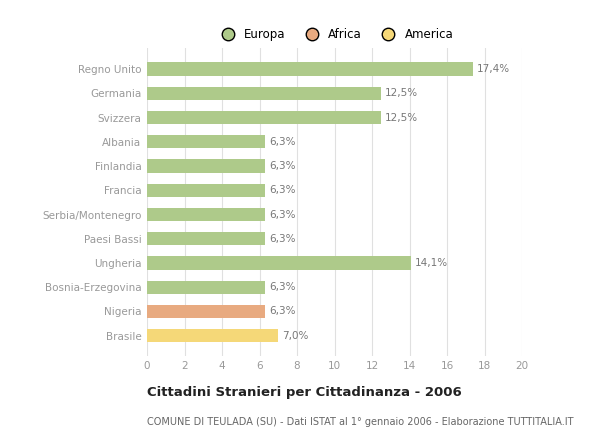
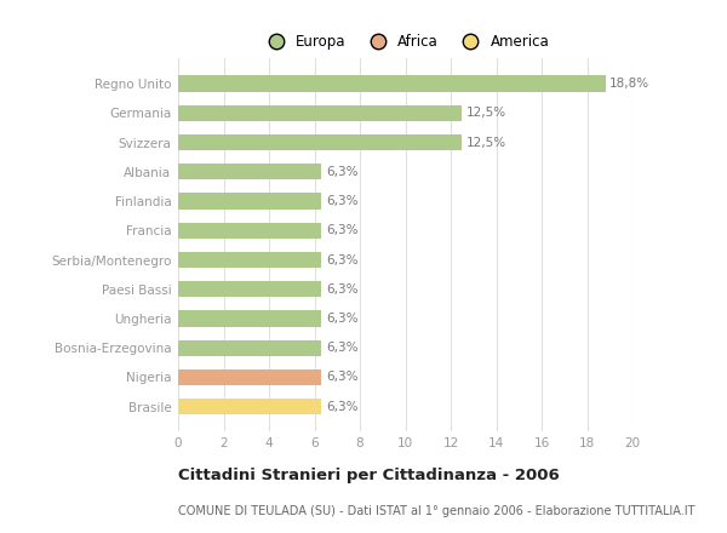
Regno Unito: 17,4% -> 18,8%
Ungheria: 14,1% -> 6,3%
Brasile: 7,0% -> 6,3%
